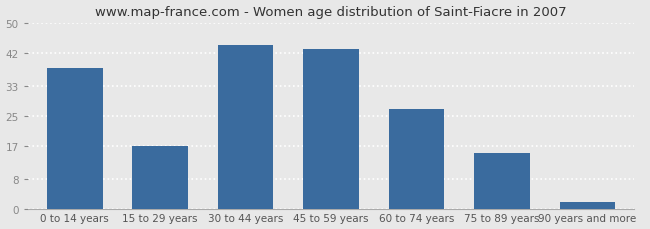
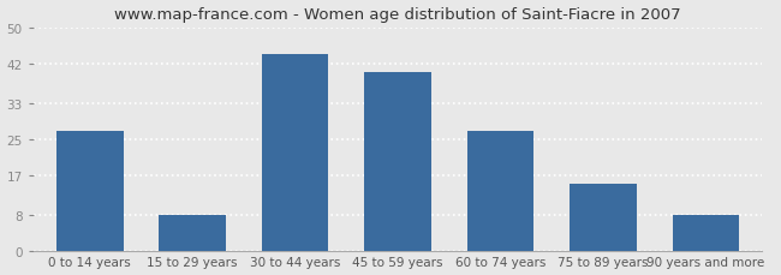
0 to 14 years: 38 -> 27
15 to 29 years: 17 -> 8
45 to 59 years: 43 -> 40
90 years and more: 2 -> 8
